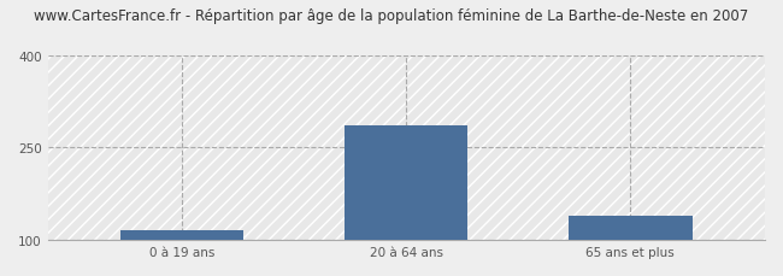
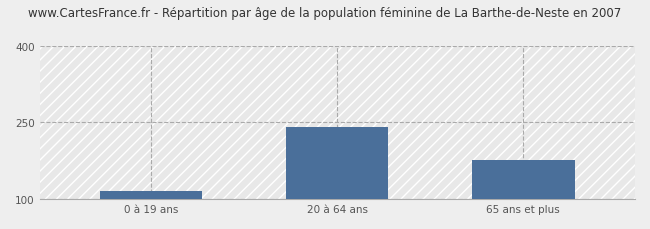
20 à 64 ans: 285 -> 240
65 ans et plus: 140 -> 176
